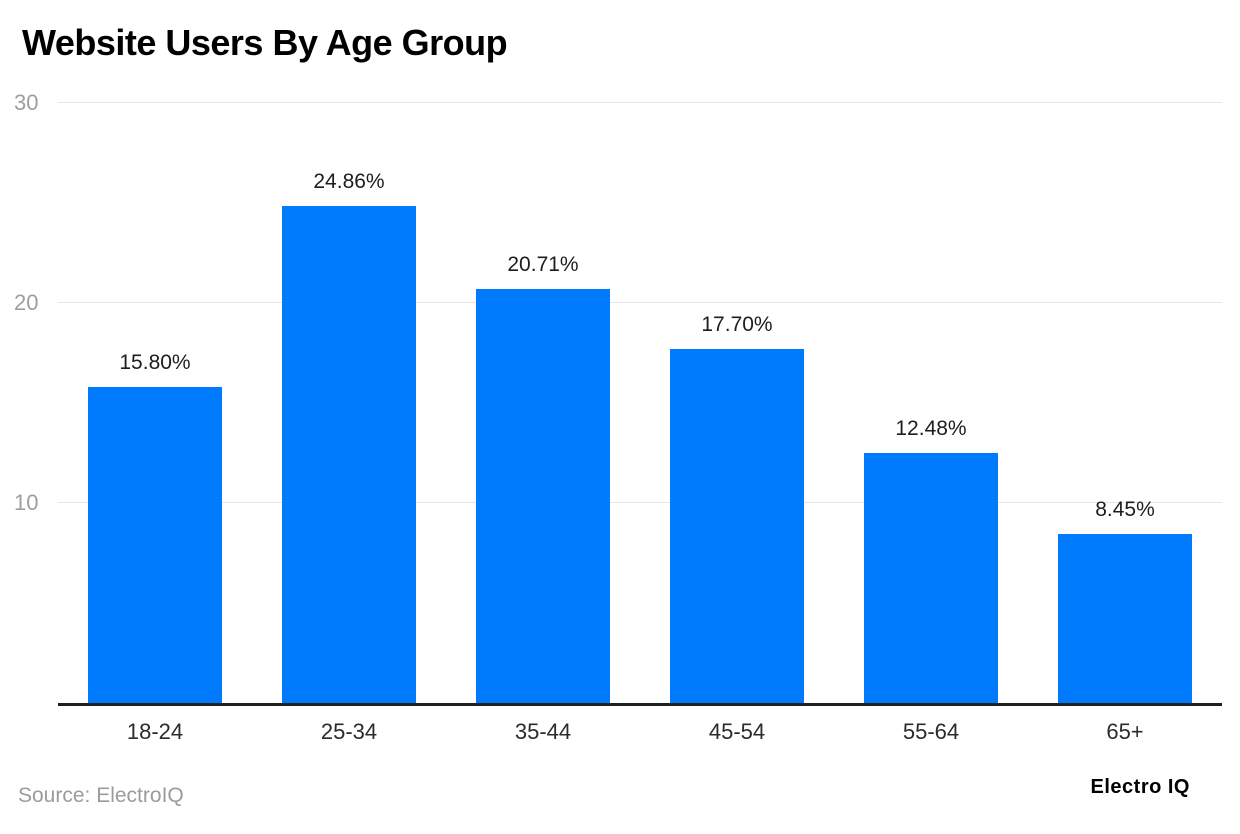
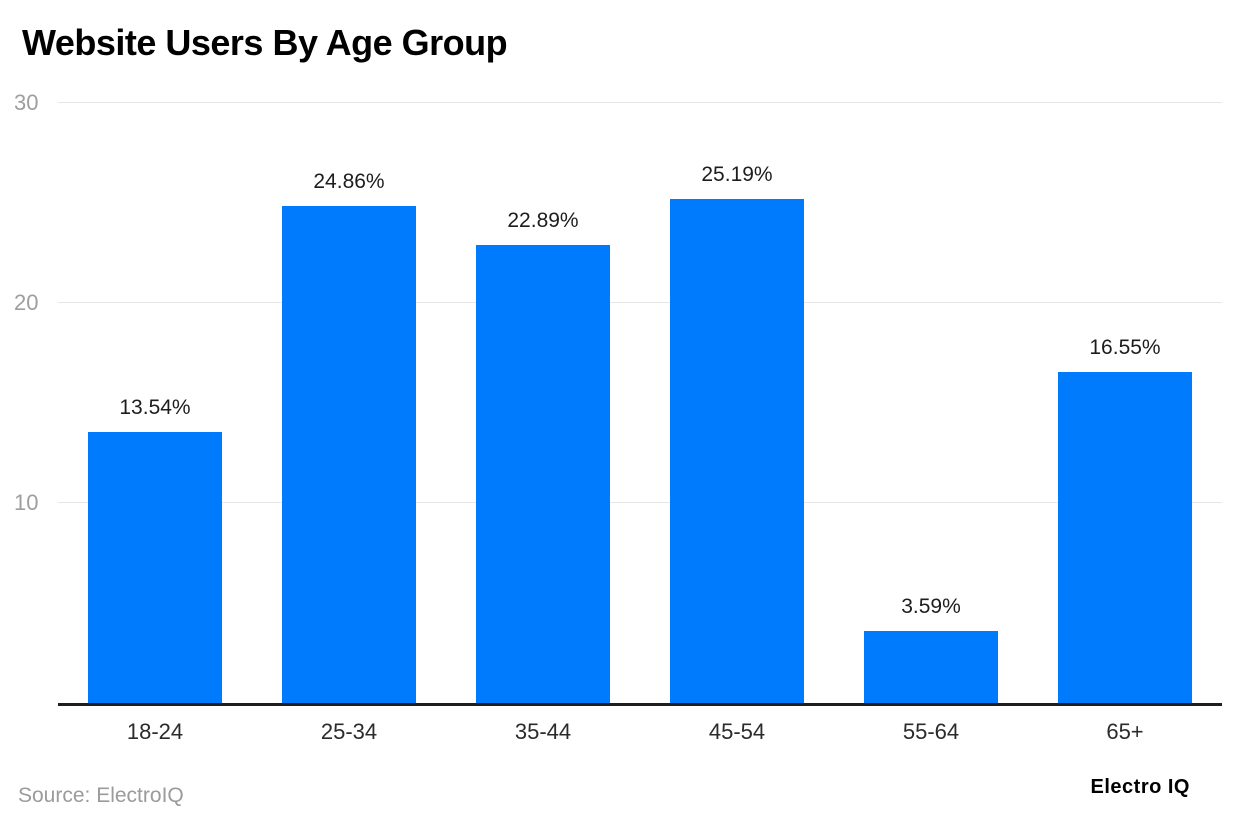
18-24: 15.80% -> 13.54%
35-44: 20.71% -> 22.89%
45-54: 17.70% -> 25.19%
55-64: 12.48% -> 3.59%
65+: 8.45% -> 16.55%
